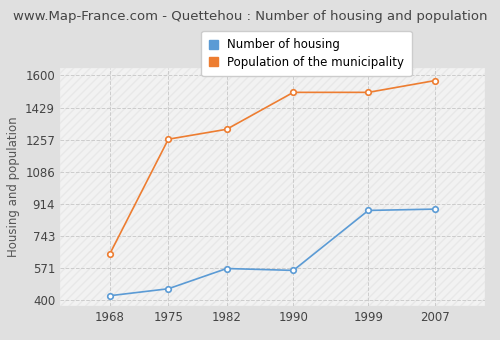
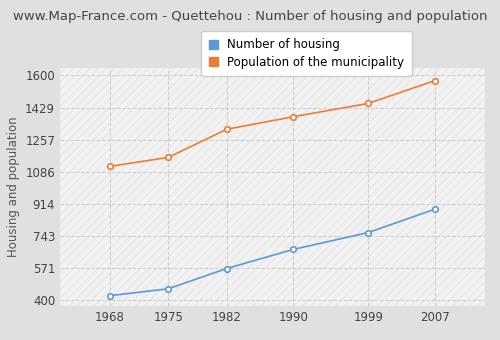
Population of the municipality/1968: 650 -> 1120
Population of the municipality/1975: 1260 -> 1160
Number of housing/1990: 560 -> 670
Population of the municipality/1990: 1510 -> 1380
Number of housing/1999: 880 -> 760
Population of the municipality/1999: 1510 -> 1450
